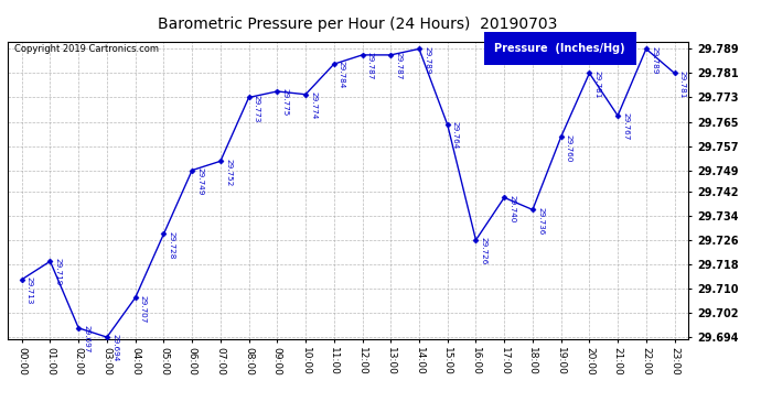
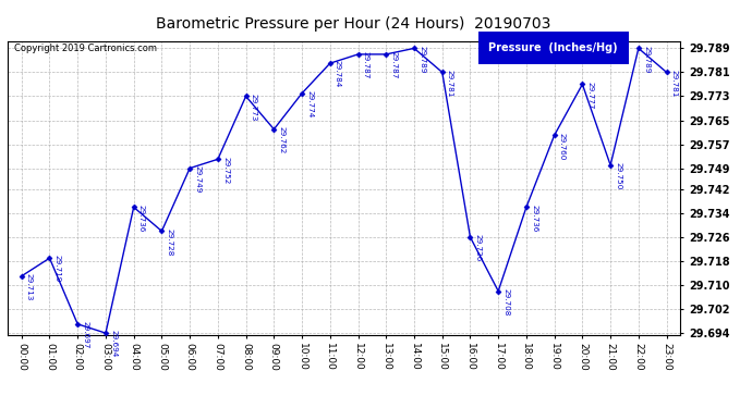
04:00: 29.707 -> 29.736
09:00: 29.775 -> 29.762
15:00: 29.764 -> 29.781
17:00: 29.740 -> 29.708
20:00: 29.781 -> 29.777
21:00: 29.767 -> 29.750
